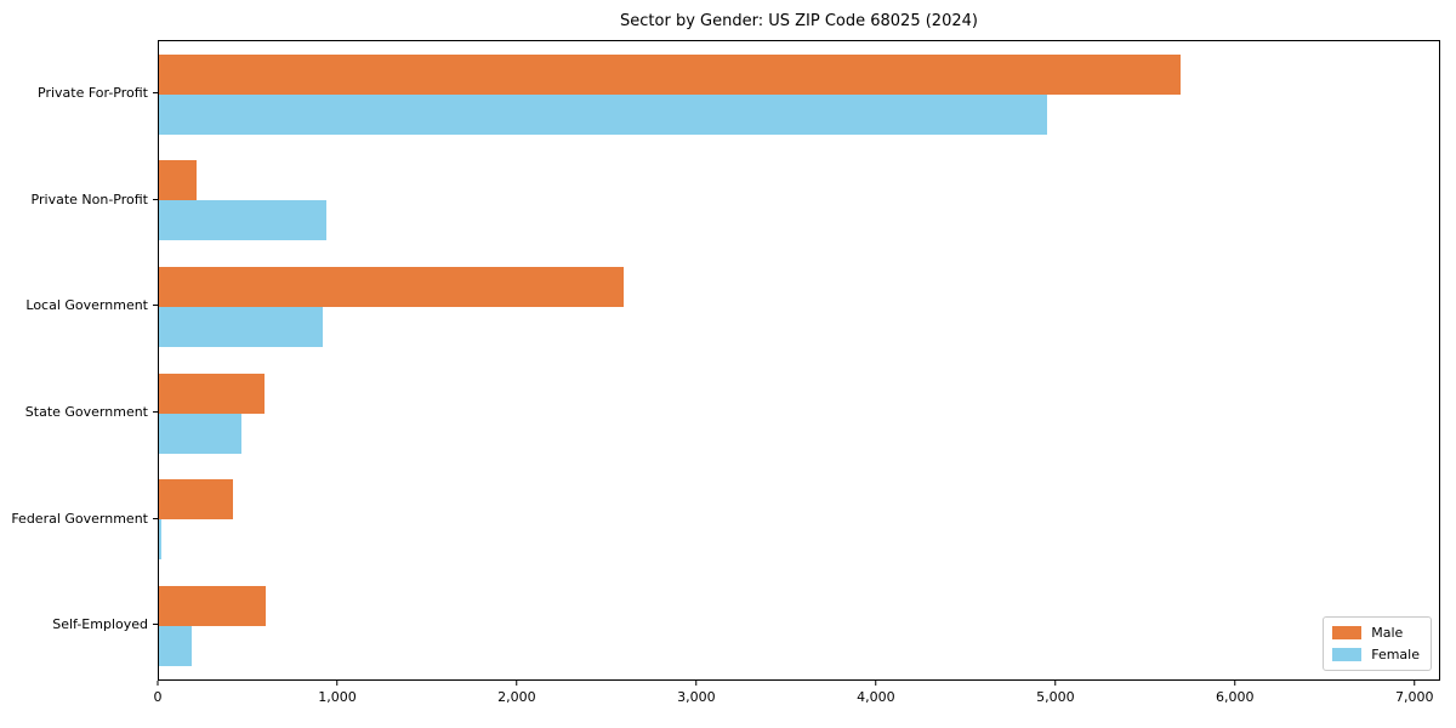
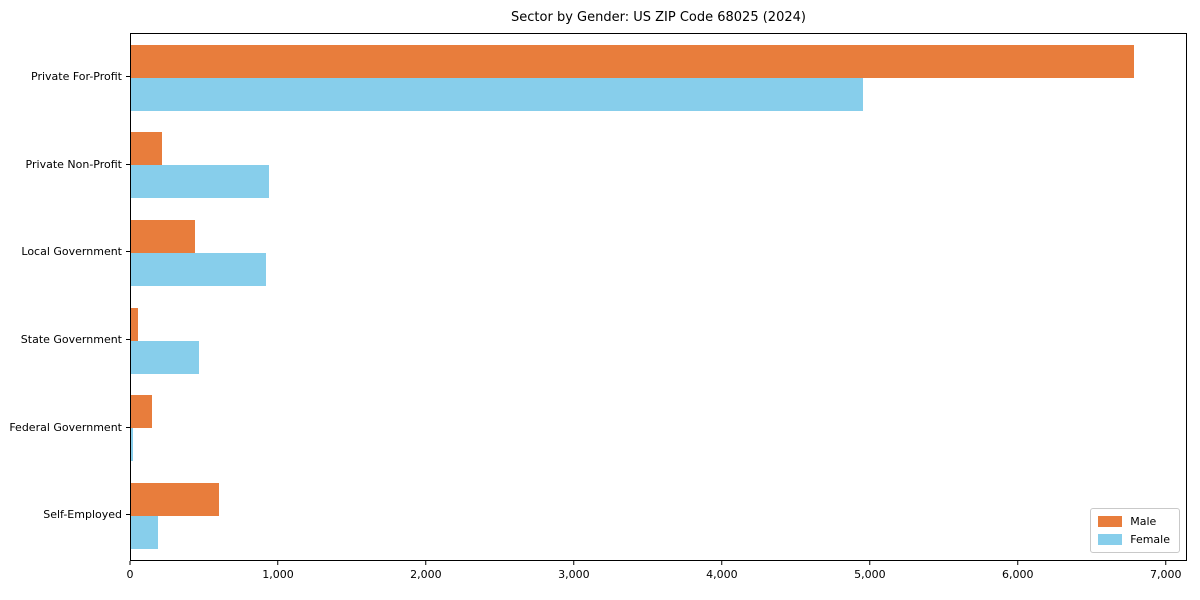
Male/Private For-Profit: 5690 -> 6780
Male/Local Government: 2590 -> 440
Male/State Government: 590 -> 50
Male/Federal Government: 410 -> 140
